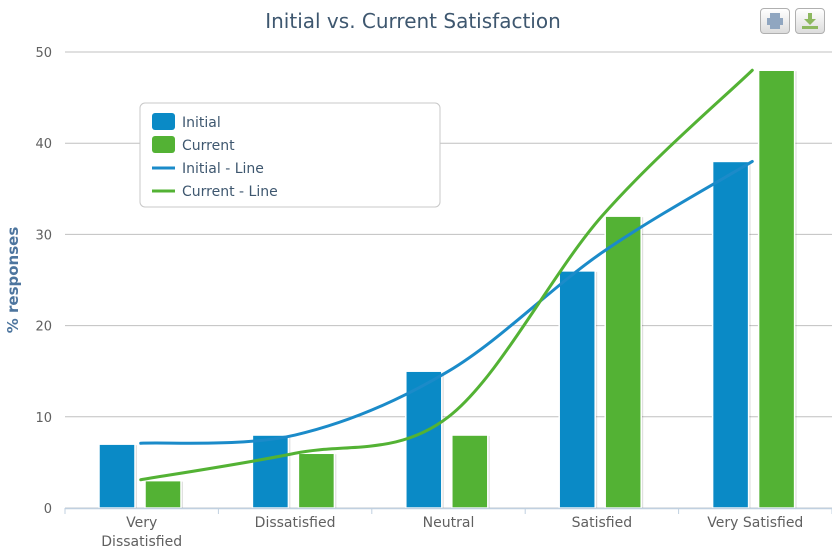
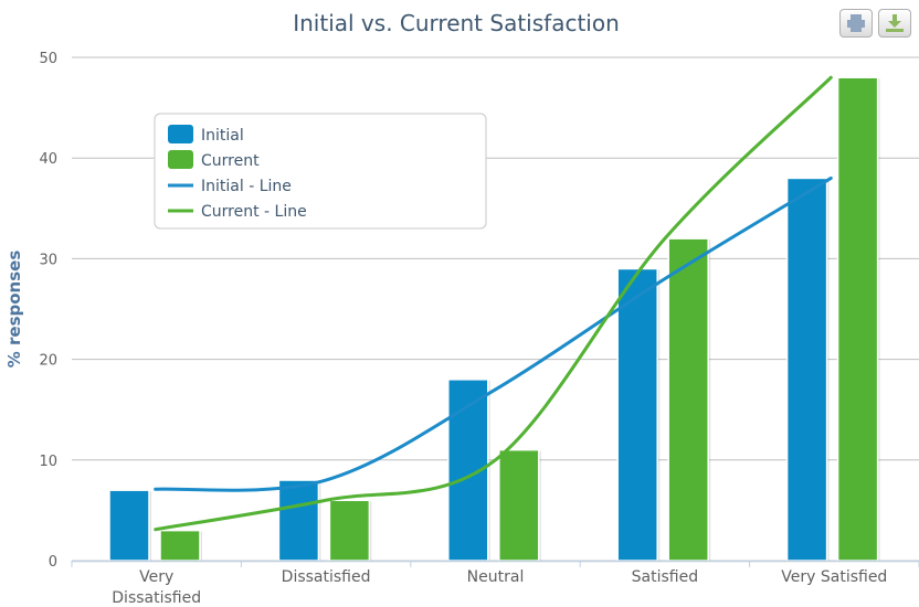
Initial/Neutral: 15 -> 18
Current/Neutral: 8 -> 11
Initial - Line/Neutral: 15 -> 17
Initial/Satisfied: 26 -> 29
